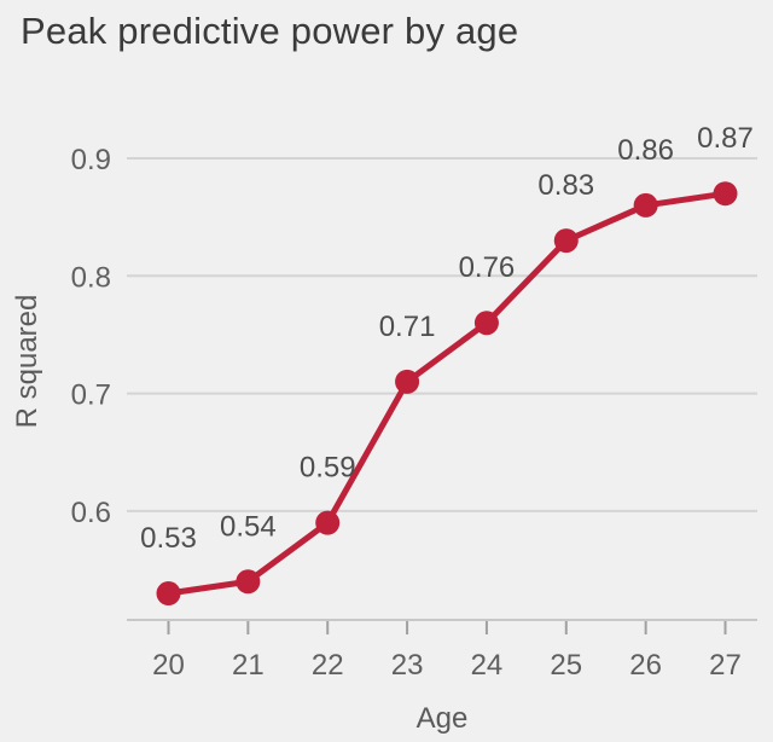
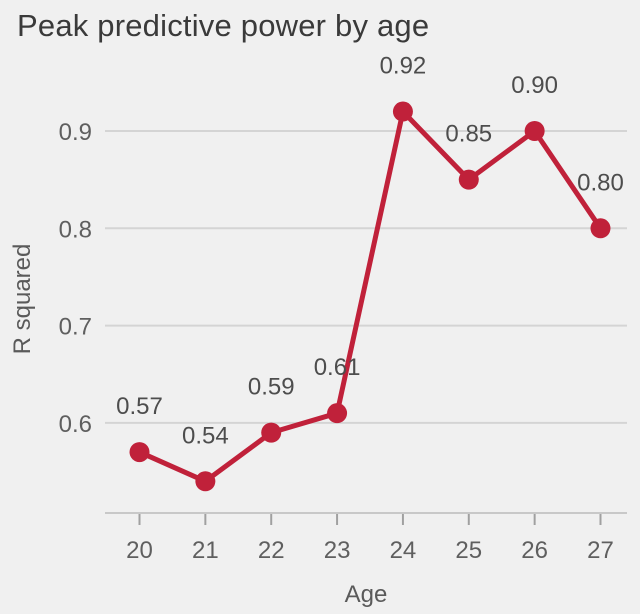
20: 0.53 -> 0.57
23: 0.71 -> 0.61
24: 0.76 -> 0.92
25: 0.83 -> 0.85
26: 0.86 -> 0.90
27: 0.87 -> 0.80
